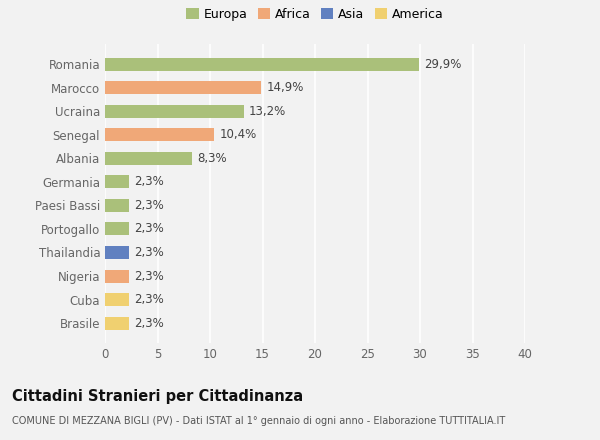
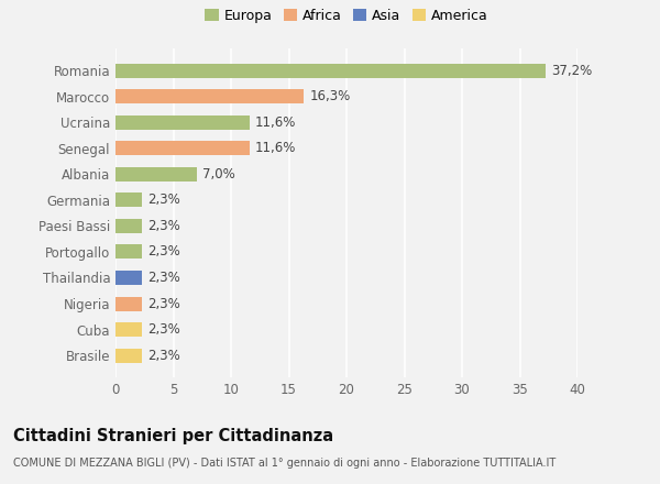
Romania: 29,9% -> 37,2%
Marocco: 14,9% -> 16,3%
Ucraina: 13,2% -> 11,6%
Senegal: 10,4% -> 11,6%
Albania: 8,3% -> 7,0%
